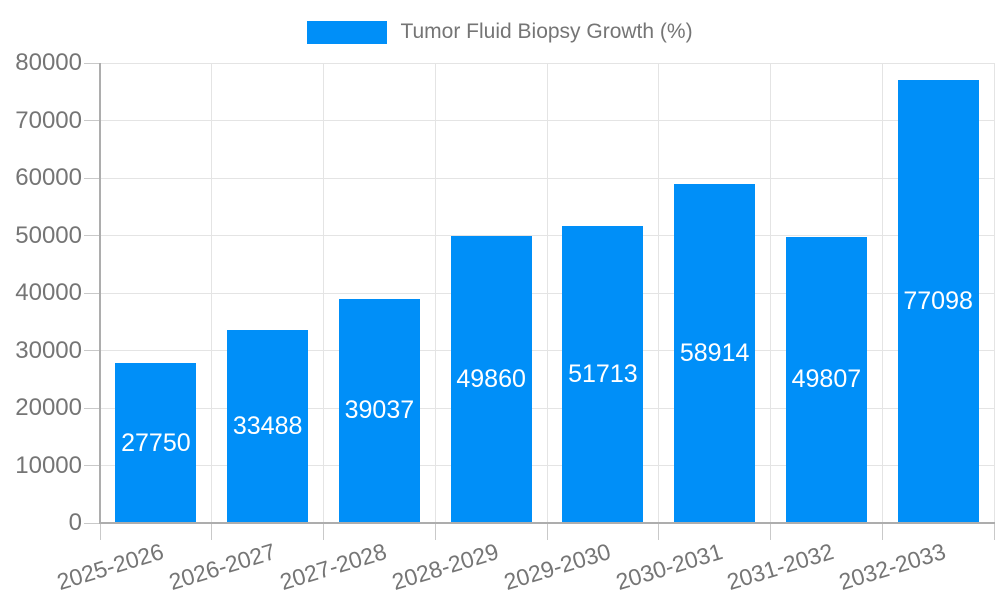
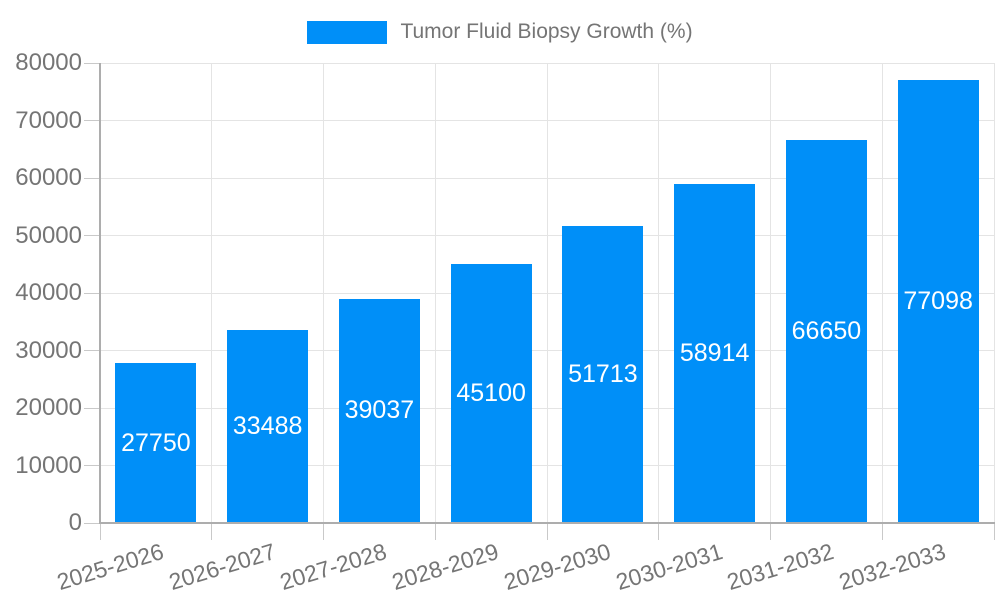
2028-2029: 49860 -> 45100
2031-2032: 49807 -> 66650
